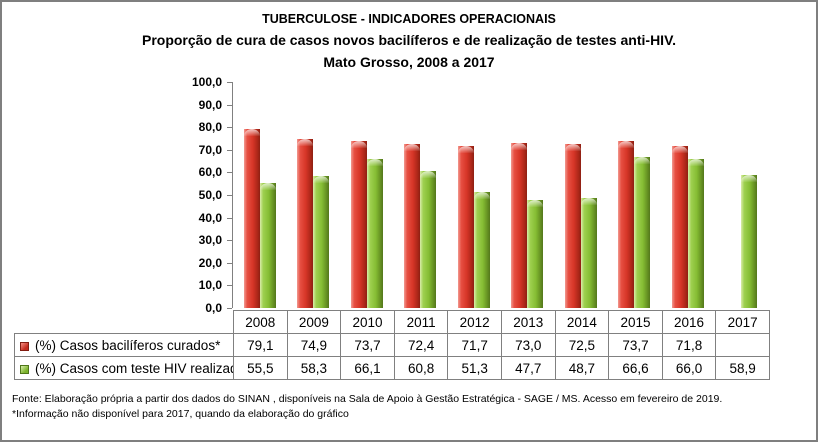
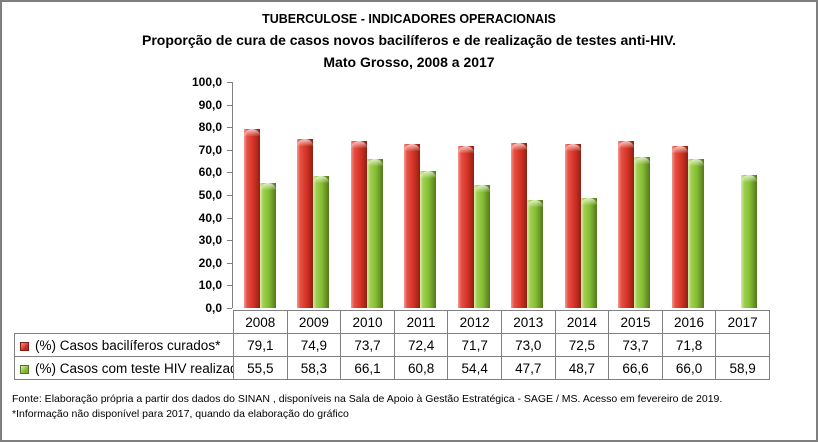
(%) Casos com teste HIV realizado/2012: 51,3 -> 54,4
